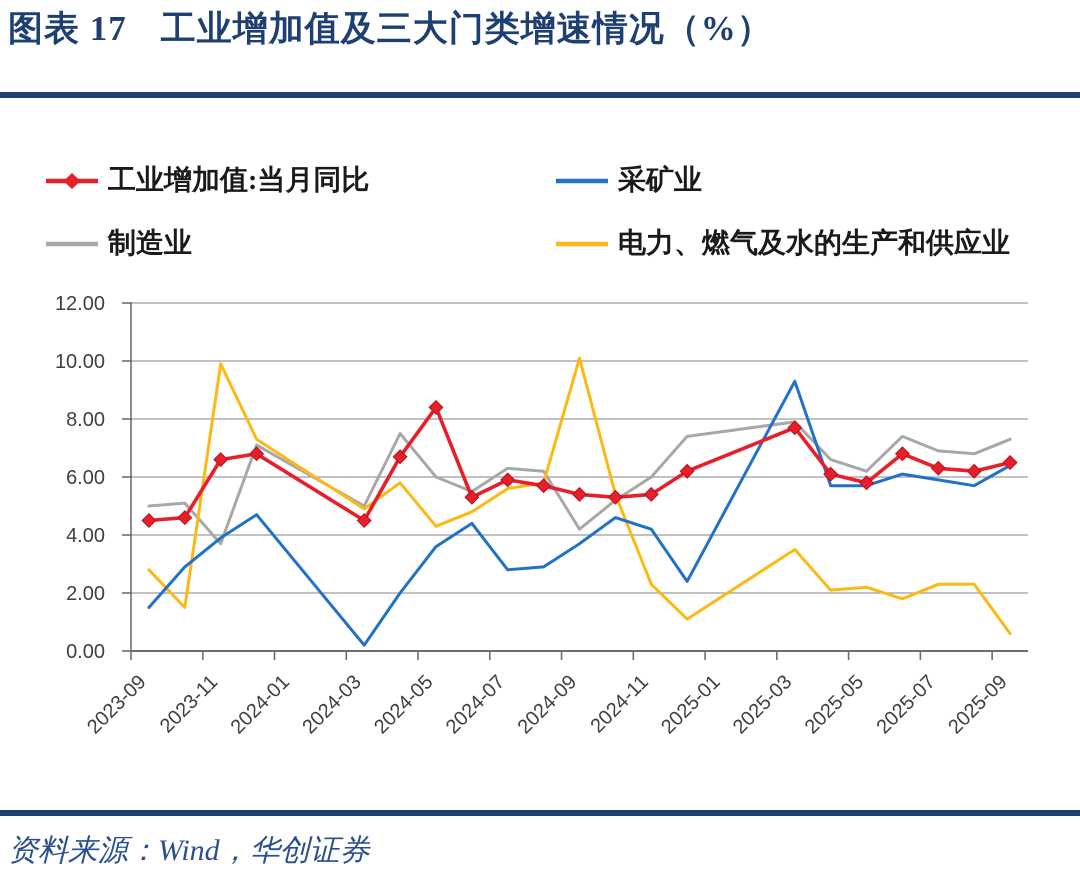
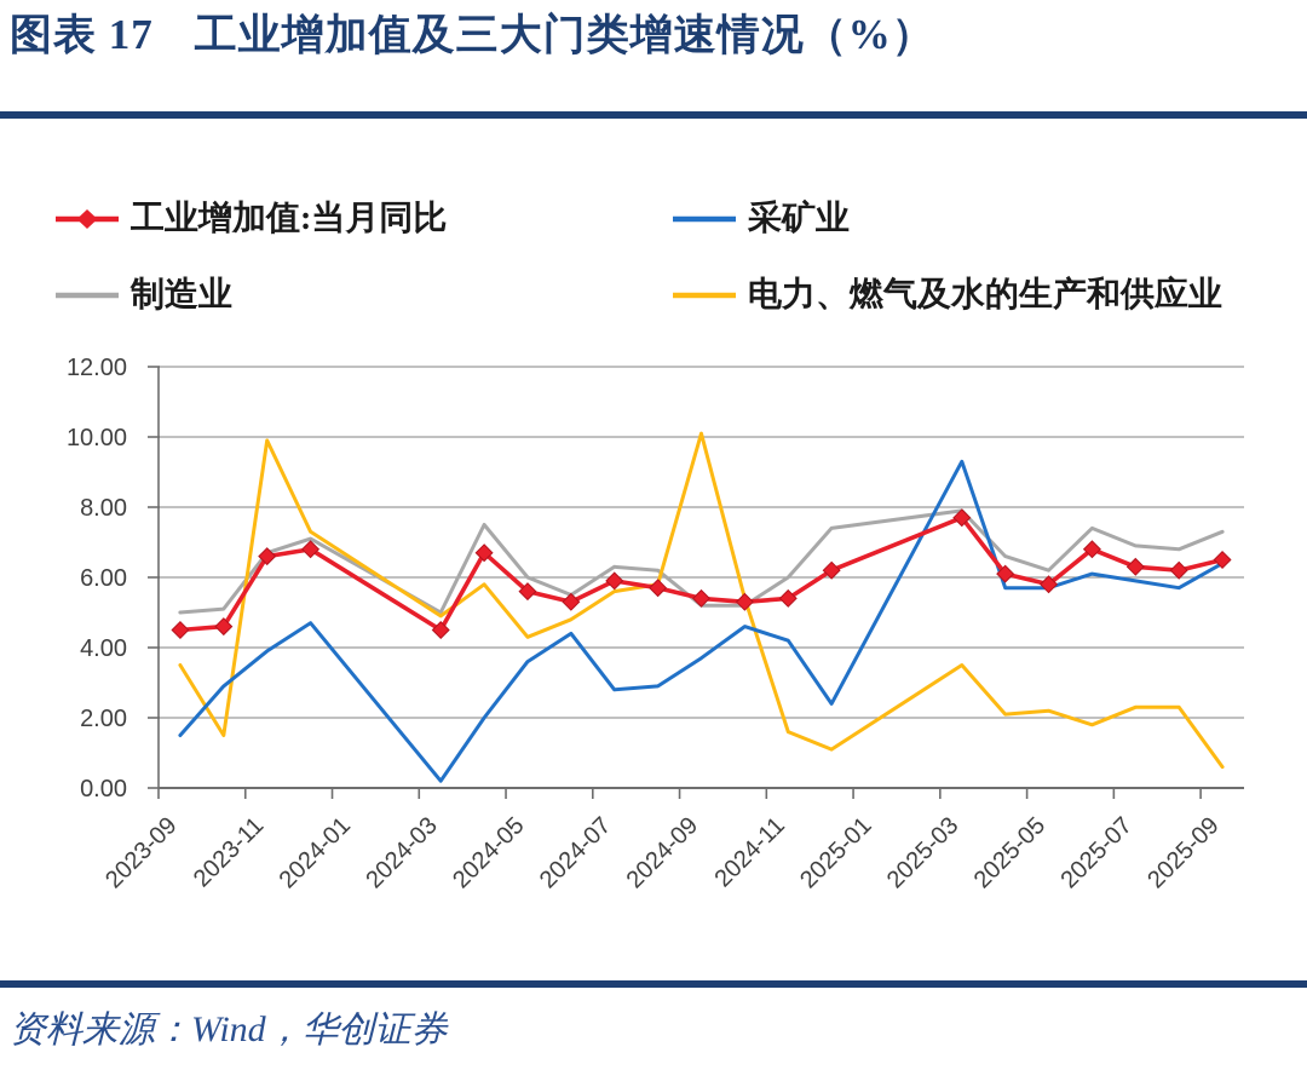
电力、燃气及水的生产和供应业/2023-09: 2.8 -> 3.5
制造业/2023-11: 3.7 -> 6.7
工业增加值:当月同比/2024-05: 8.4 -> 5.6
制造业/2024-09: 4.2 -> 5.2
电力、燃气及水的生产和供应业/2024-11: 2.3 -> 1.6
